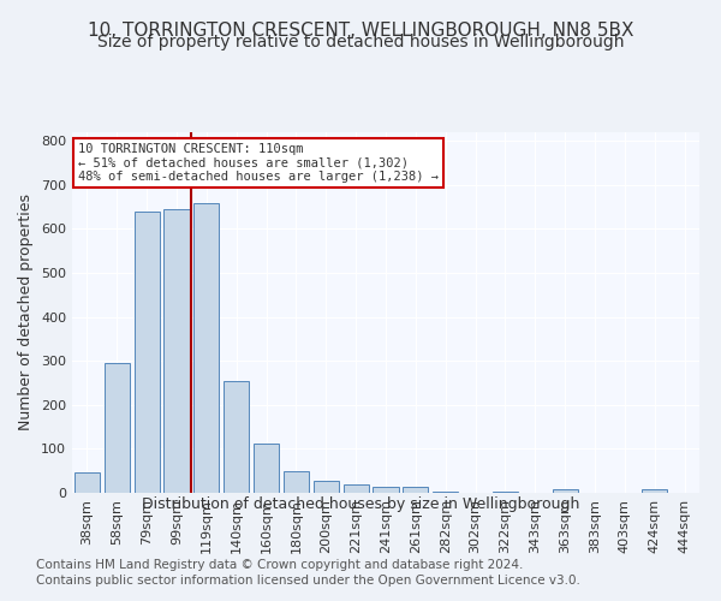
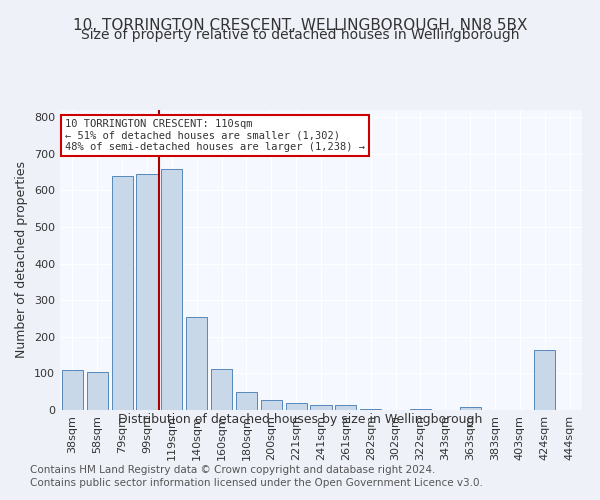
38sqm: 47 -> 110
58sqm: 295 -> 105
424sqm: 8 -> 165
